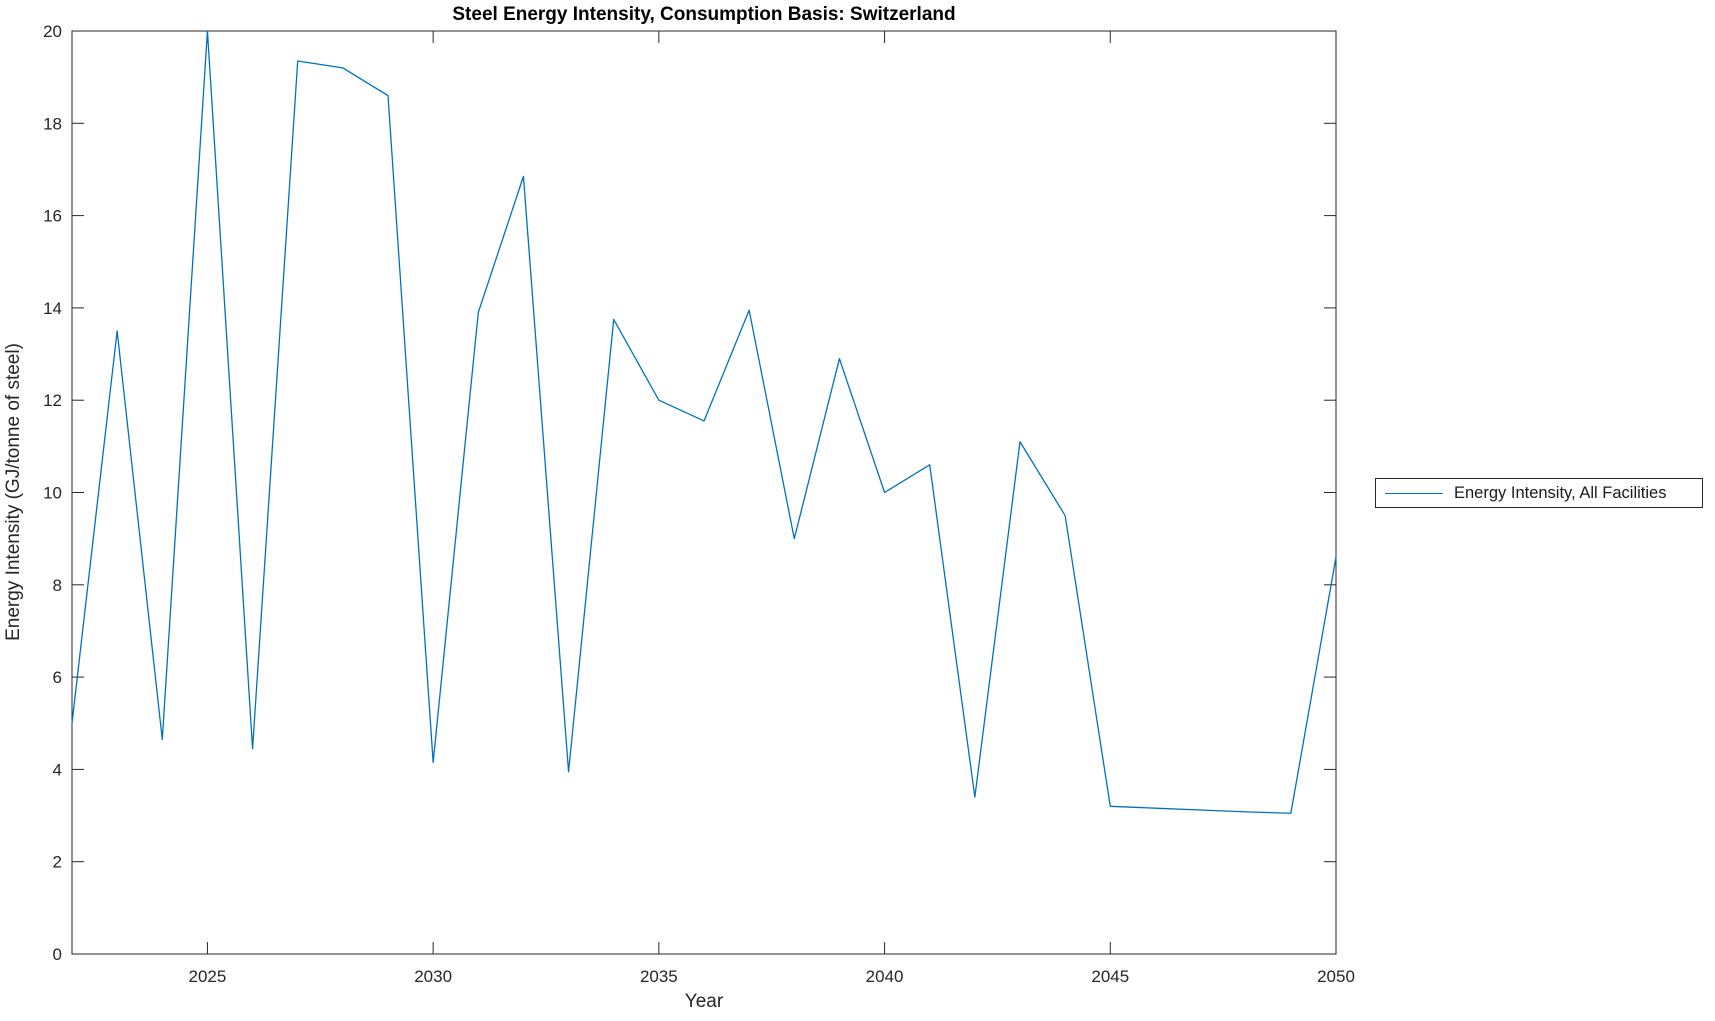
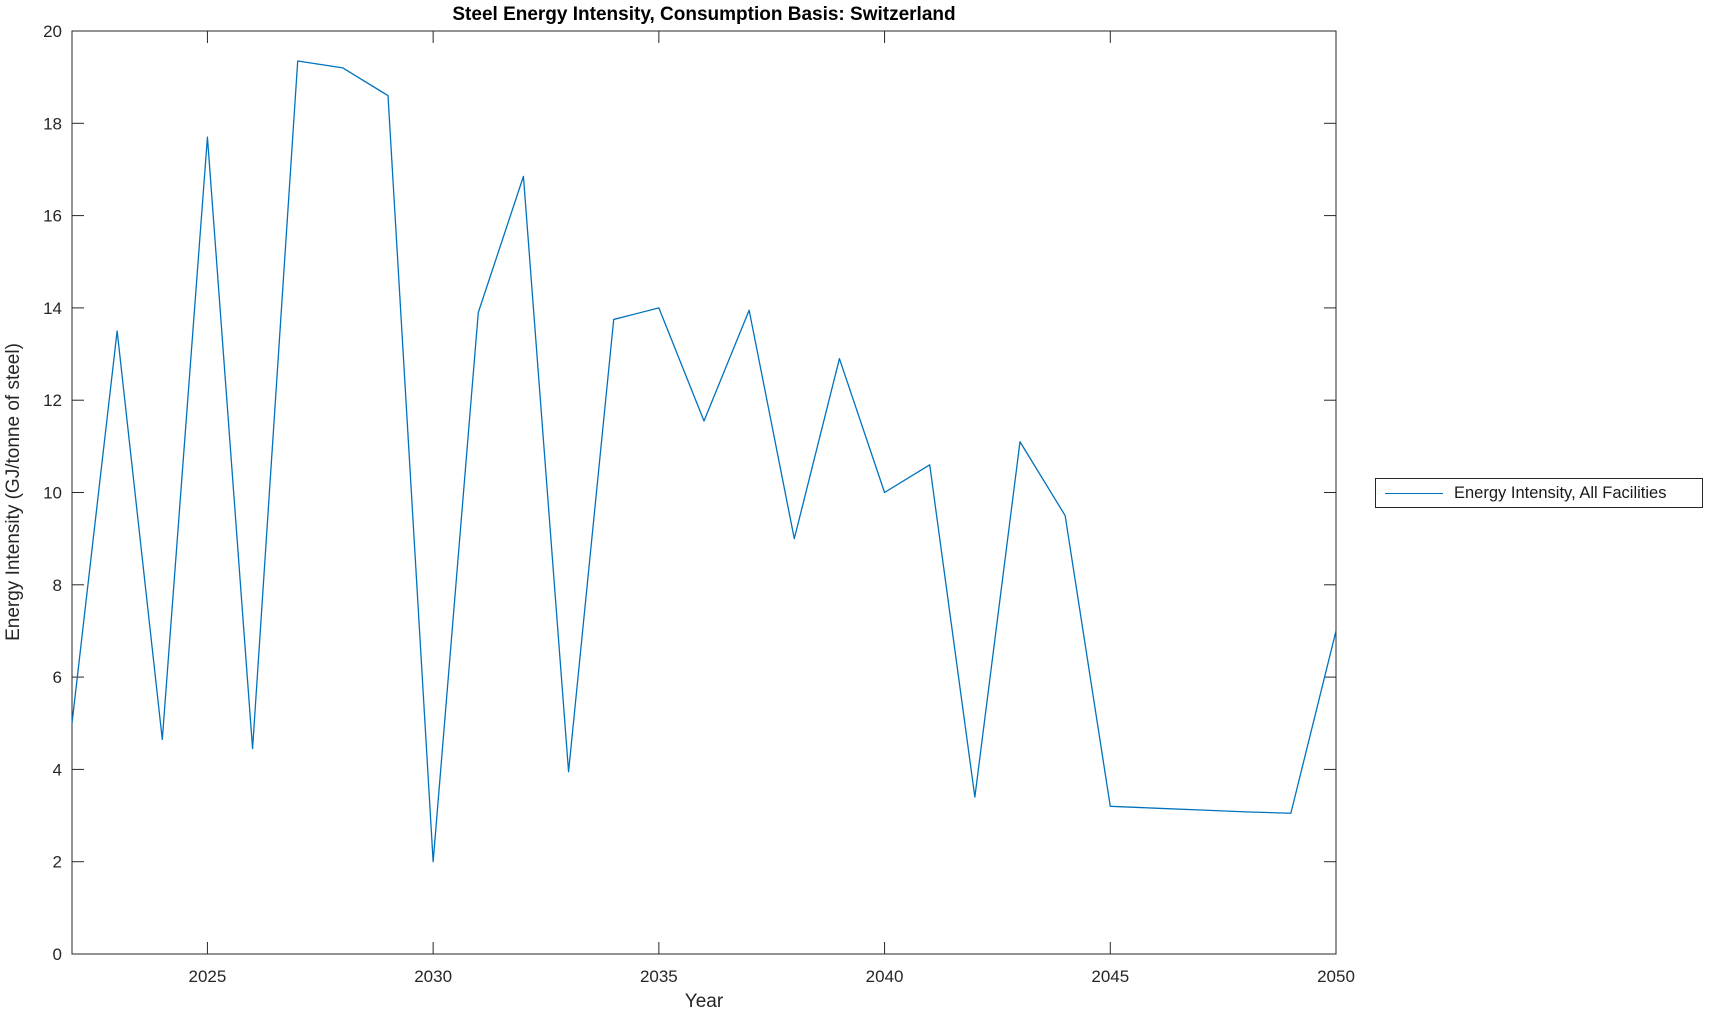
2025: 20.0 -> 17.7
2030: 4.2 -> 2.0
2035: 12.0 -> 14.0
2050: 8.6 -> 7.0
